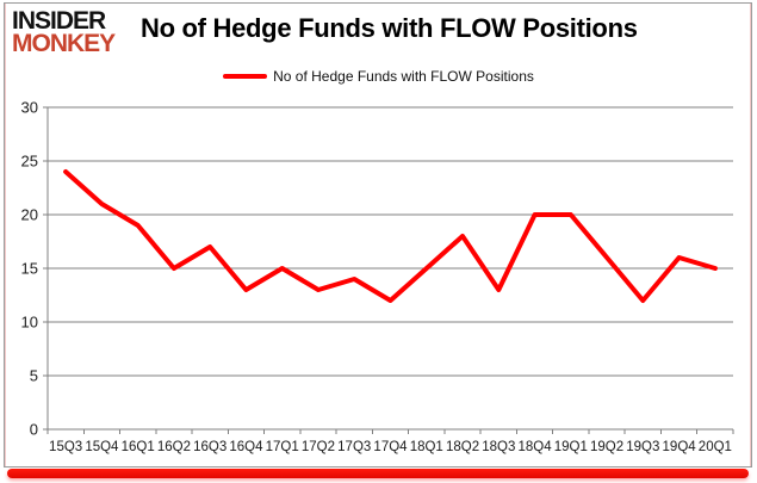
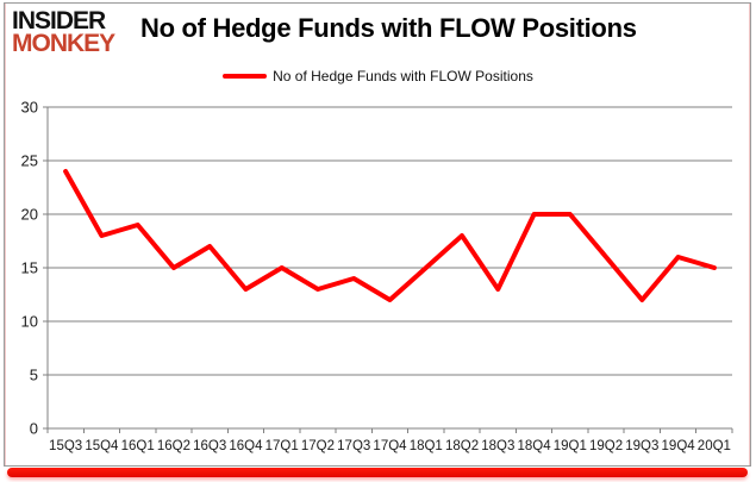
15Q4: 21 -> 18
